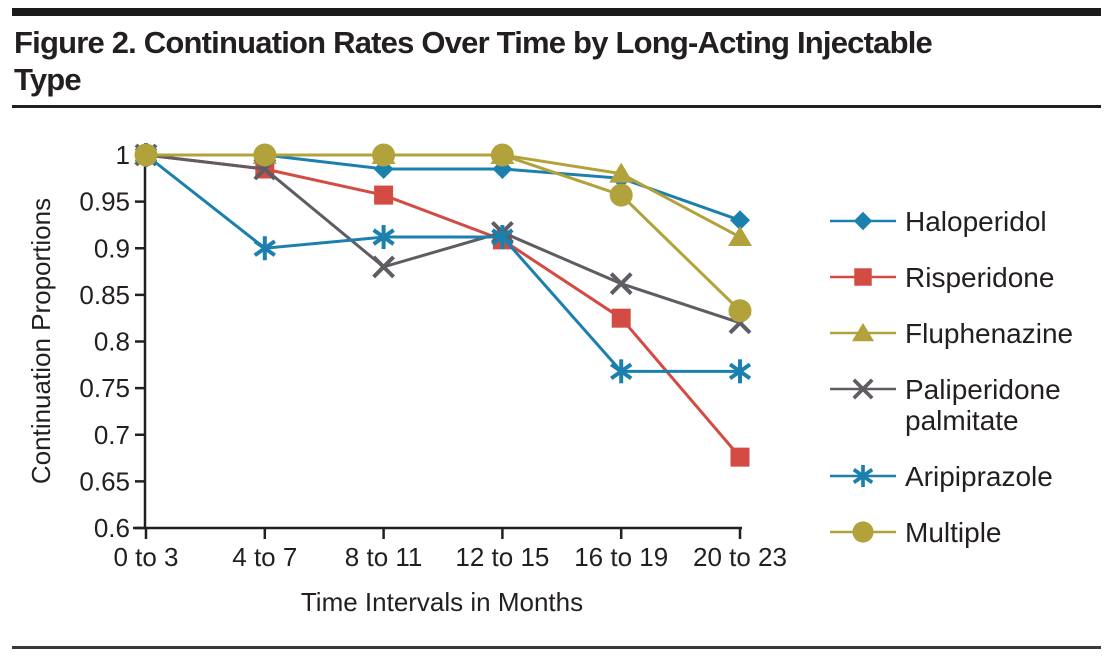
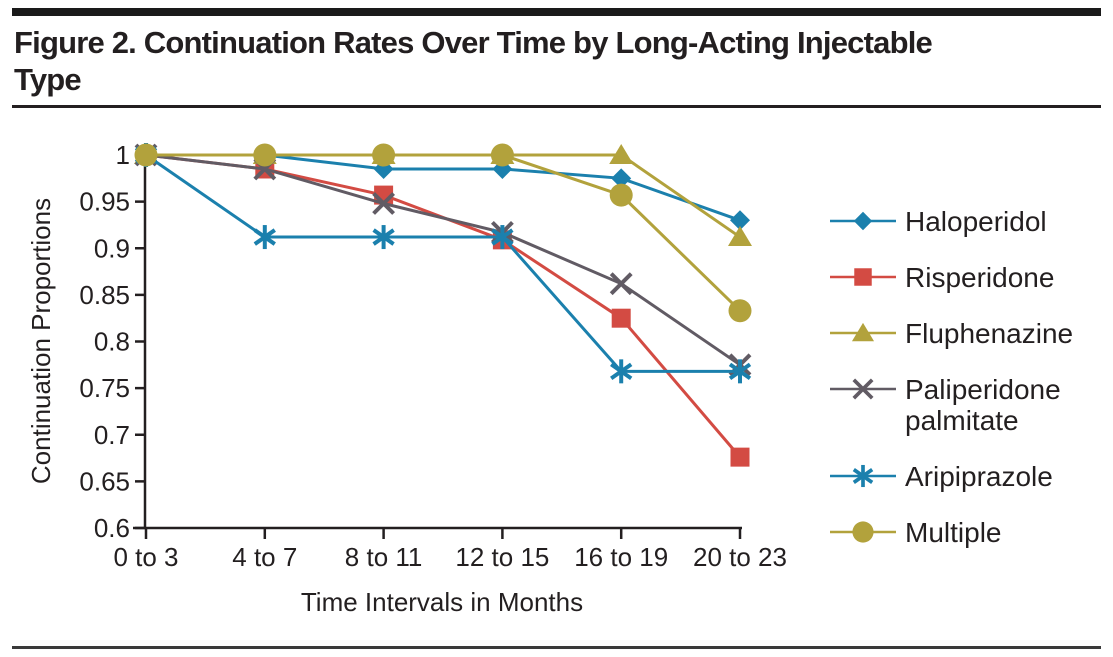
Aripiprazole/4 to 7: 0.90 -> 0.91
Paliperidone palmitate/8 to 11: 0.88 -> 0.95
Fluphenazine/16 to 19: 0.98 -> 1.00
Paliperidone palmitate/20 to 23: 0.82 -> 0.78
